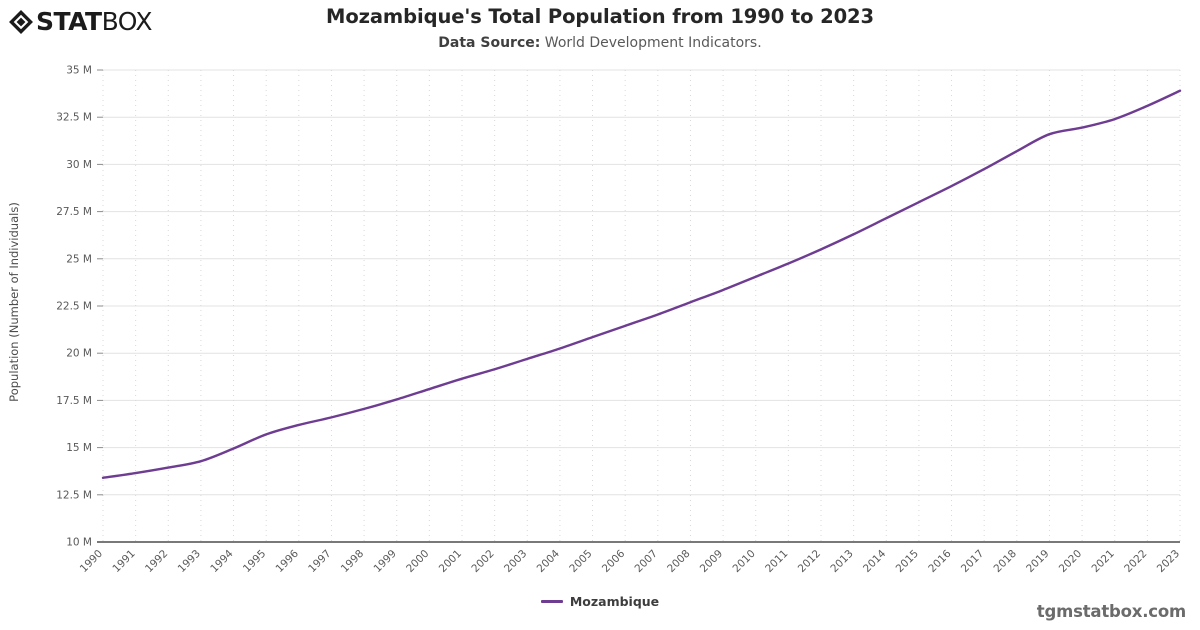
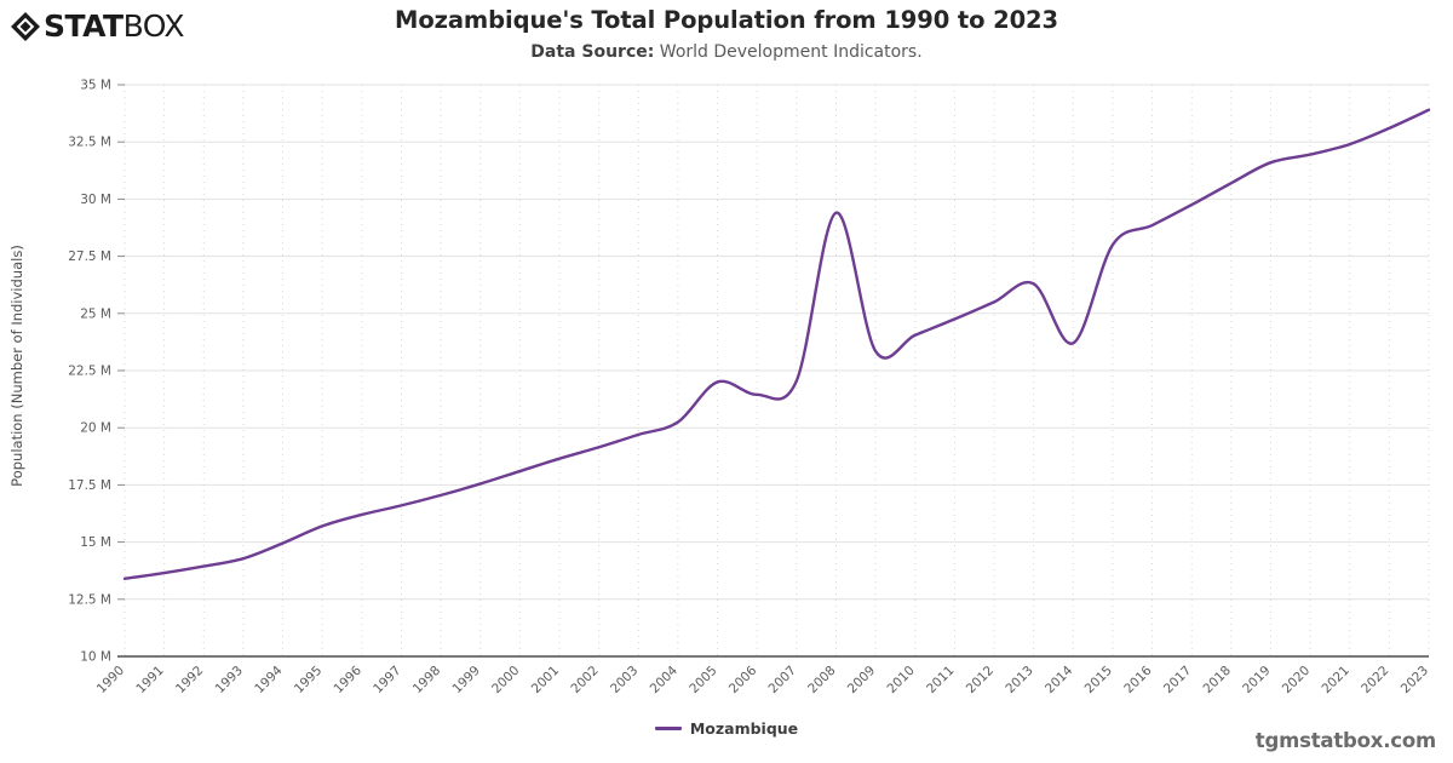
2005: 20.8M -> 22.0M
2008: 22.7M -> 29.4M
2014: 27.2M -> 23.7M
